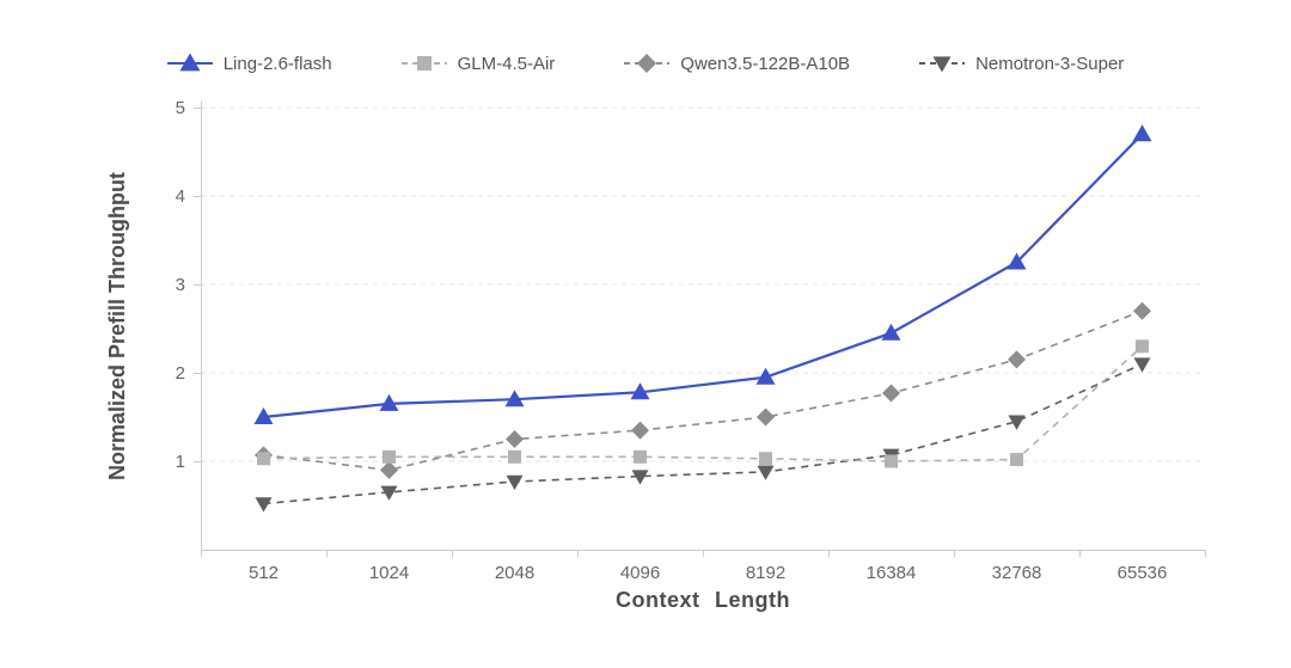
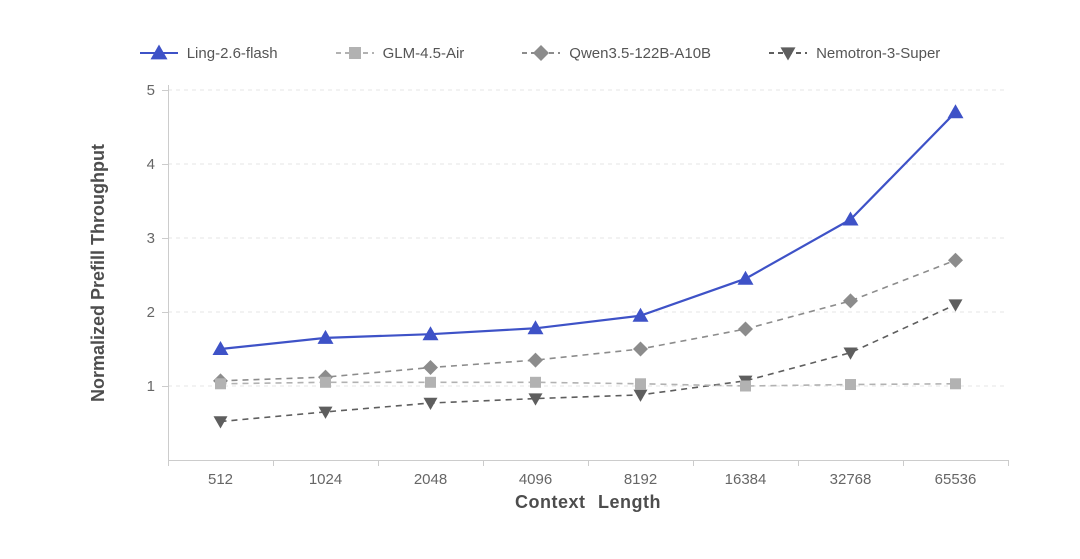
Qwen3.5-122B-A10B/1024: 0.9 -> 1.1
GLM-4.5-Air/65536: 2.3 -> 1.0
